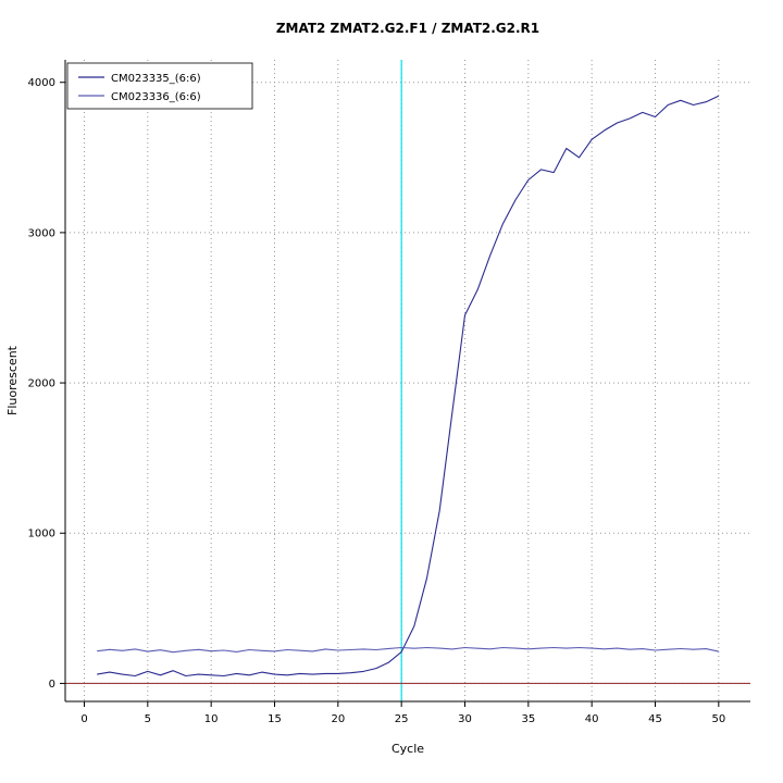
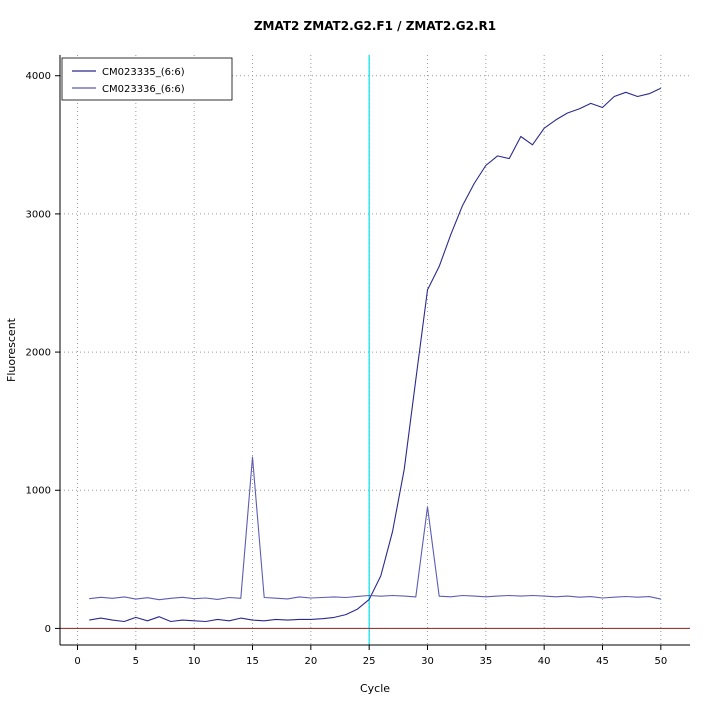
CM023336_(6:6)/15: 210 -> 1240
CM023336_(6:6)/30: 240 -> 880
